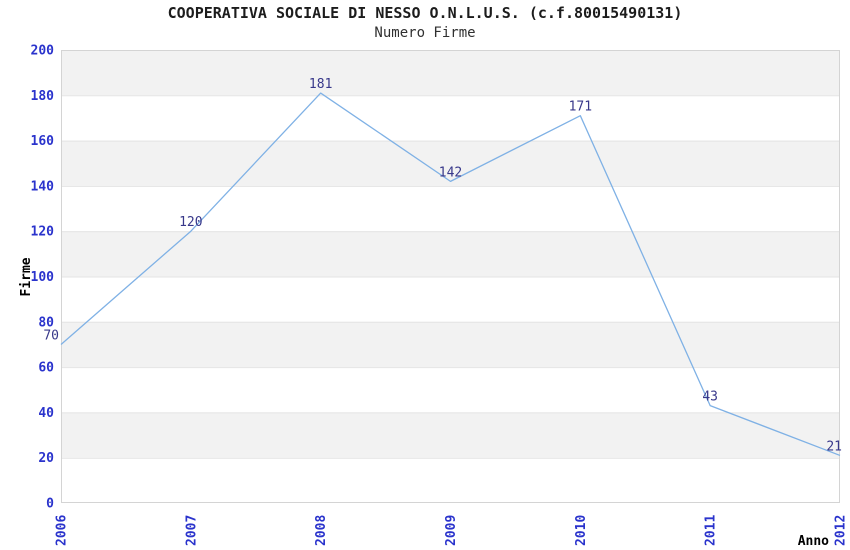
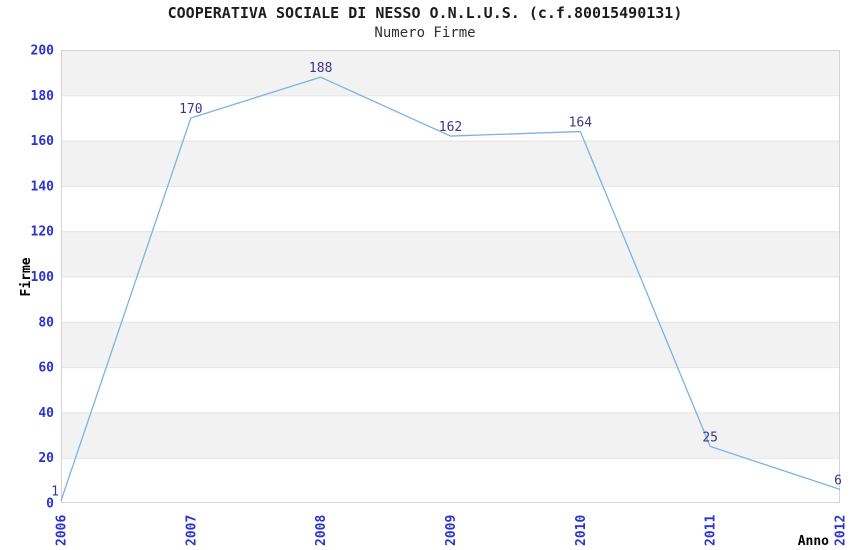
2006: 70 -> 1
2007: 120 -> 170
2008: 181 -> 188
2009: 142 -> 162
2010: 171 -> 164
2011: 43 -> 25
2012: 21 -> 6
